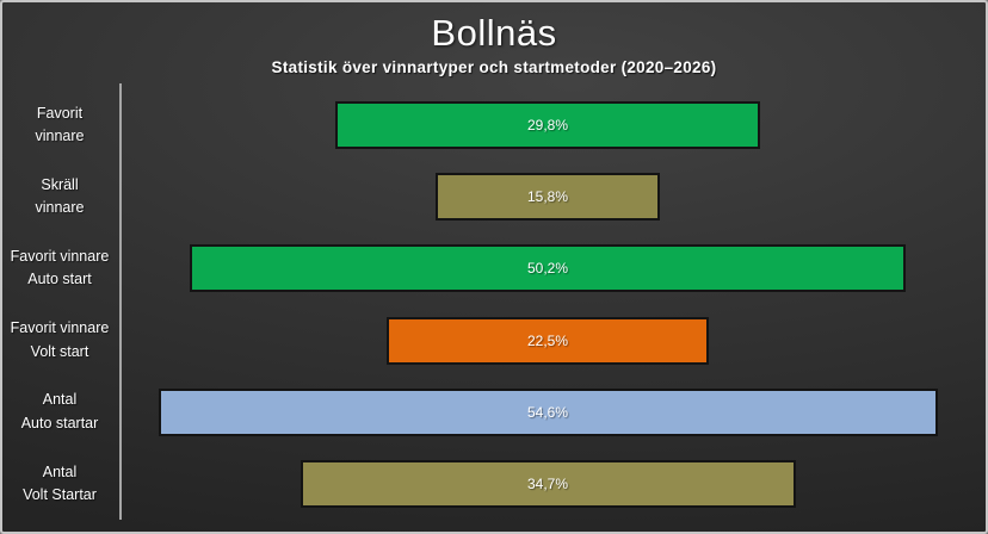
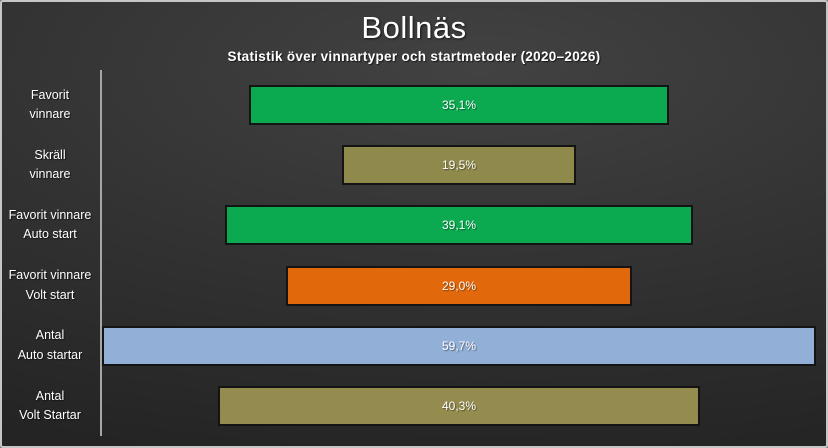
Favorit vinnare: 29,8% -> 35,1%
Skräll vinnare: 15,8% -> 19,5%
Favorit vinnare Auto start: 50,2% -> 39,1%
Favorit vinnare Volt start: 22,5% -> 29,0%
Antal Auto startar: 54,6% -> 59,7%
Antal Volt Startar: 34,7% -> 40,3%
